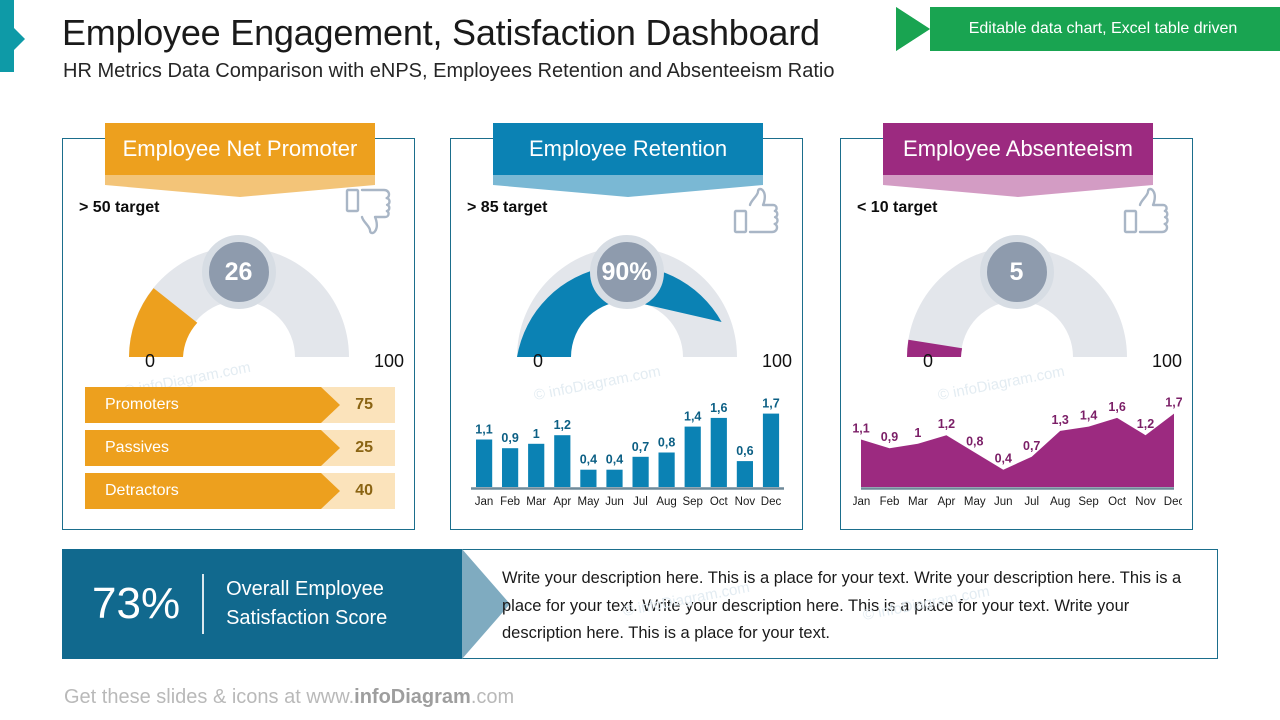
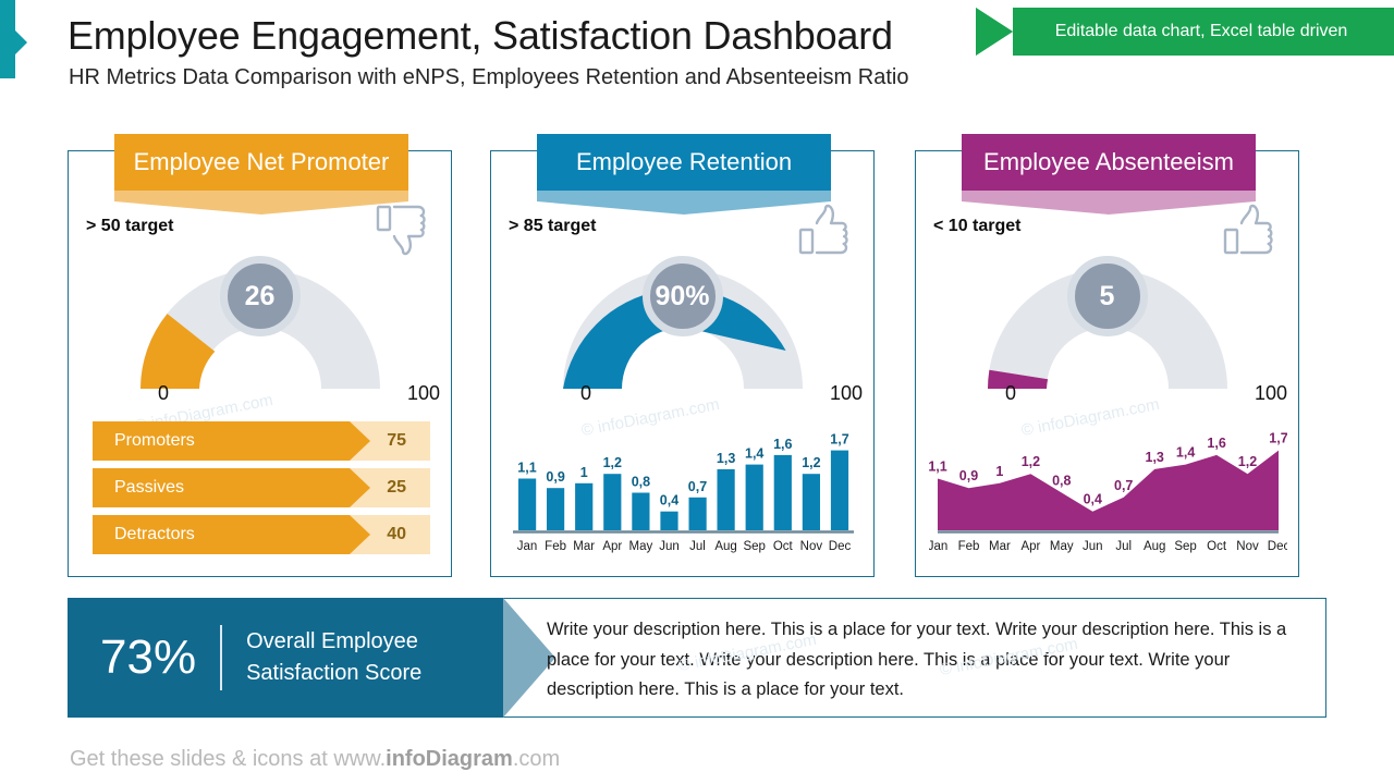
Employee Retention/May: 0,4 -> 0,8
Employee Retention/Aug: 0,8 -> 1,3
Employee Retention/Nov: 0,6 -> 1,2
